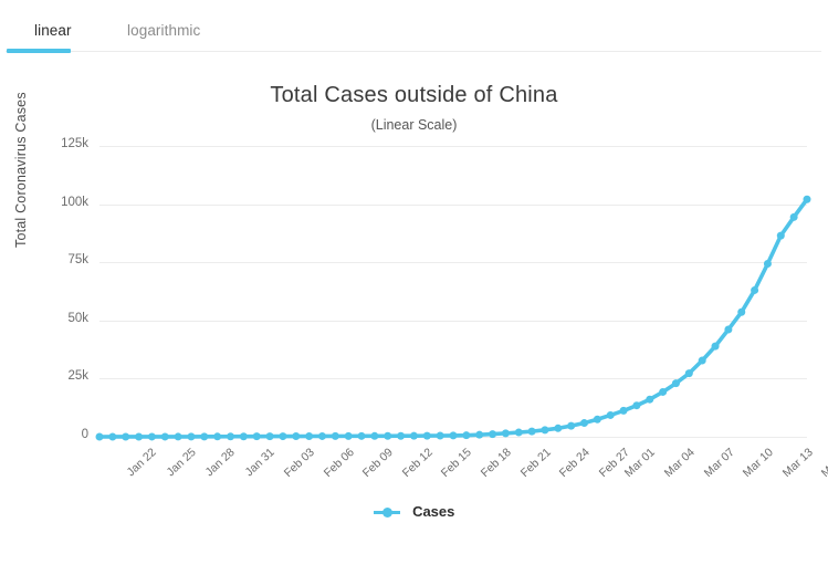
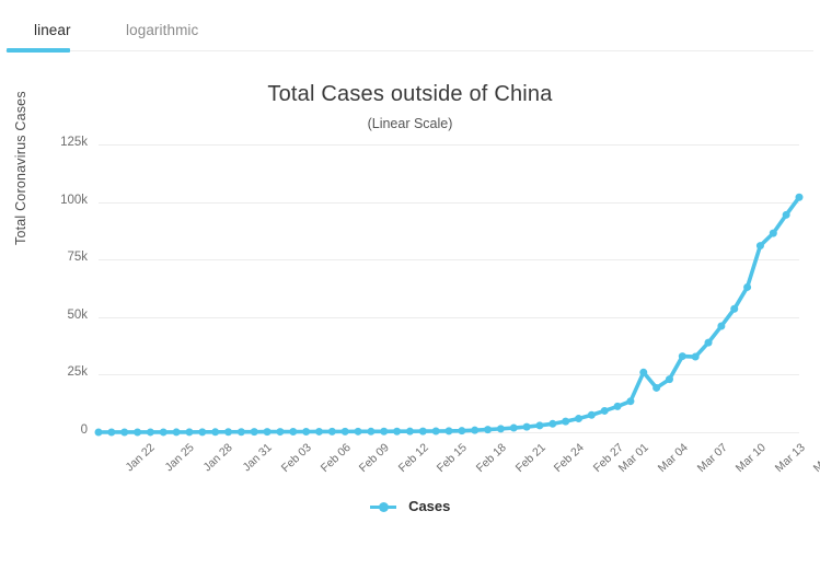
Mar 04: 16k -> 26k
Mar 07: 27k -> 33k
Mar 13: 74k -> 81k
